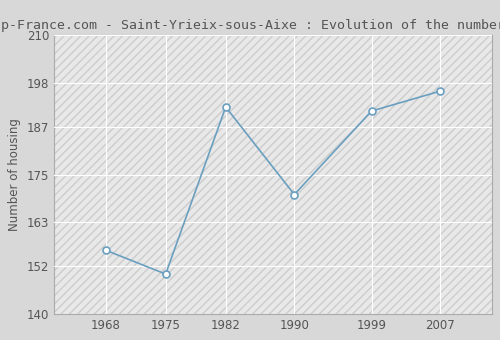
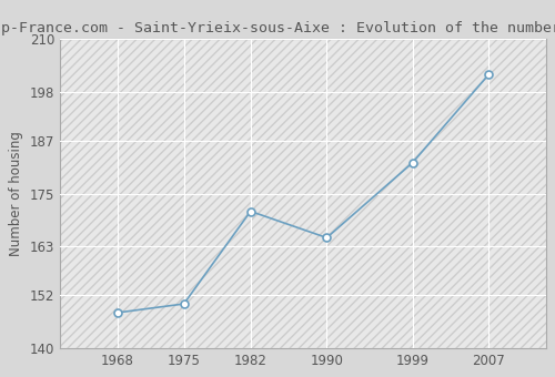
1968: 156 -> 148
1982: 192 -> 171
1990: 170 -> 165
1999: 191 -> 182
2007: 196 -> 202
